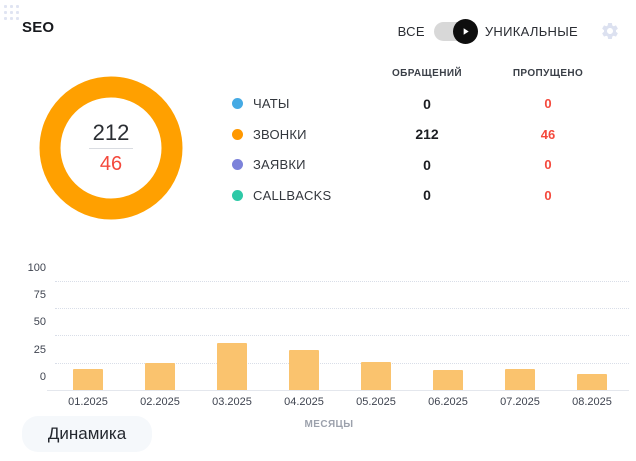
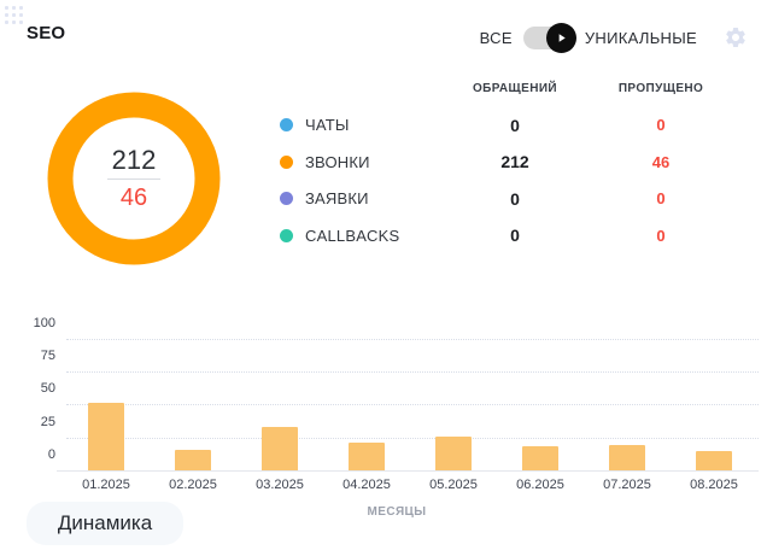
01.2025: 19 -> 51
02.2025: 25 -> 16
03.2025: 43 -> 33
04.2025: 37 -> 21
